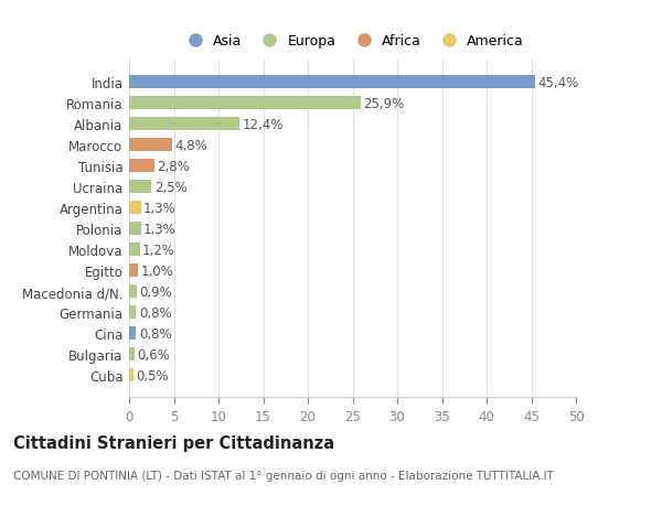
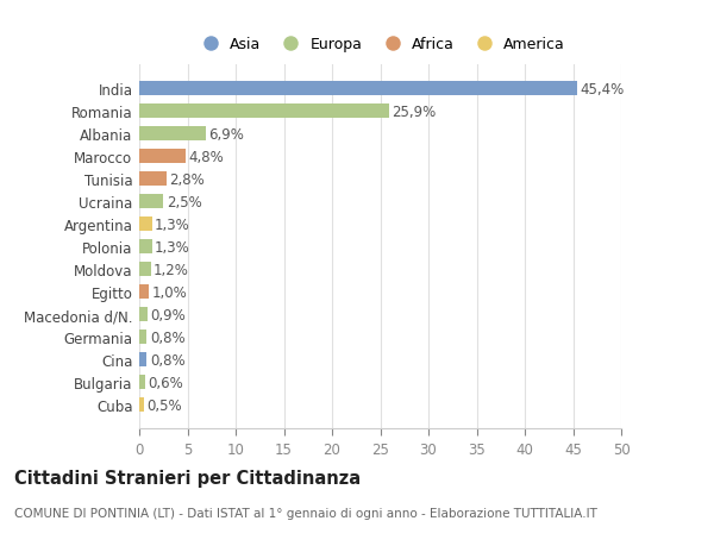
Albania: 12,4% -> 6,9%
